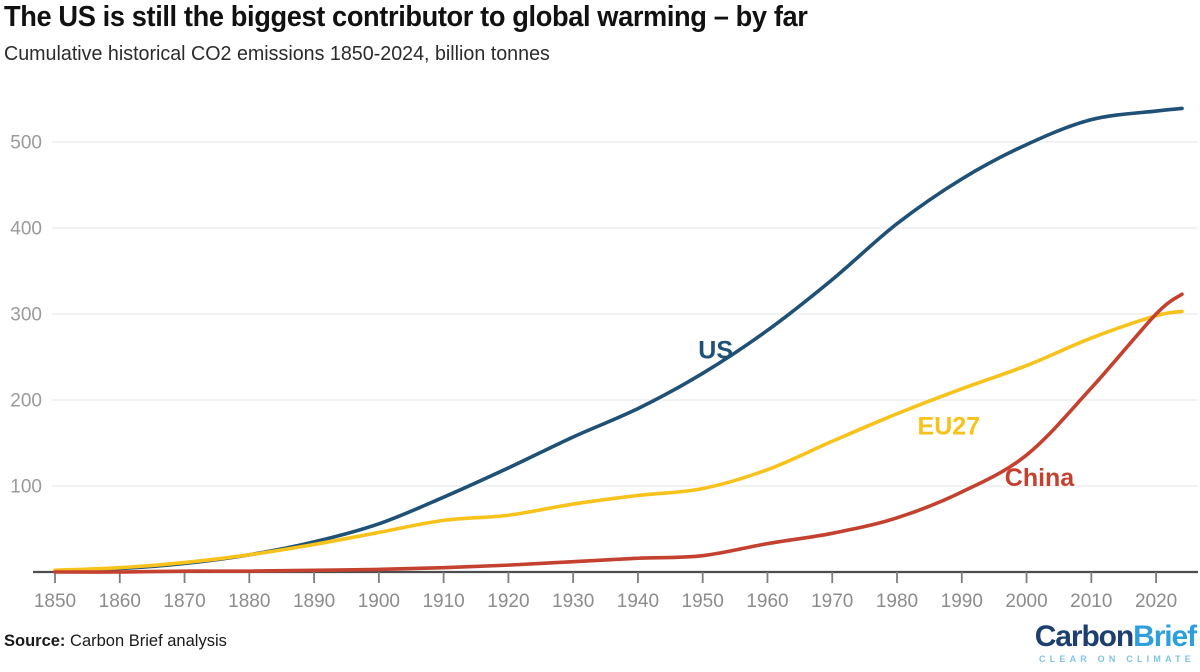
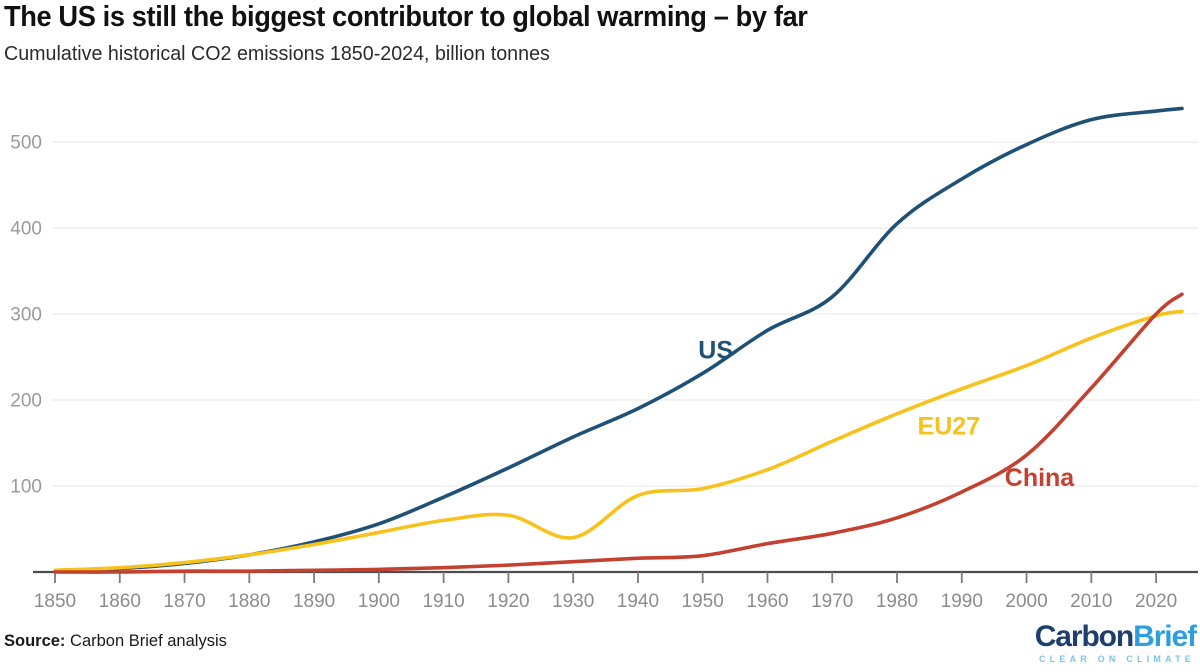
EU27/1930: 80 -> 40
US/1970: 340 -> 320
